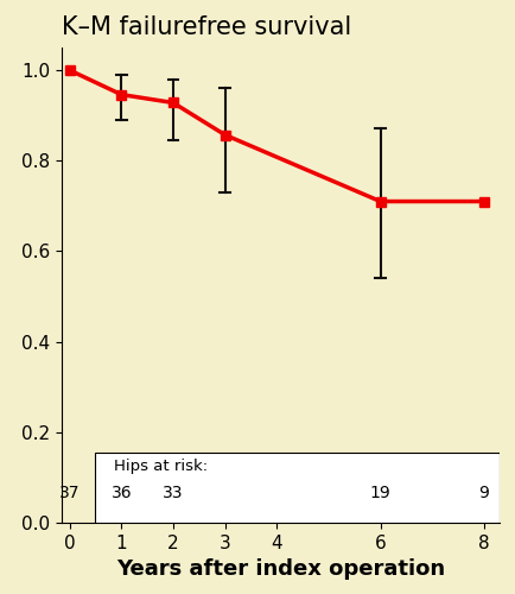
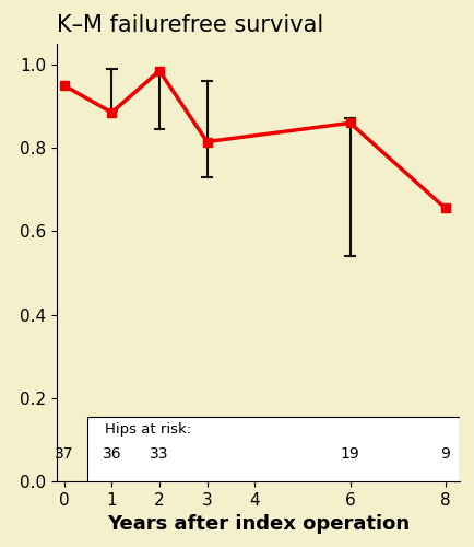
0: 1.000 -> 0.950
1: 0.946 -> 0.885
2: 0.928 -> 0.985
3: 0.857 -> 0.815
6: 0.710 -> 0.860
8: 0.710 -> 0.655
